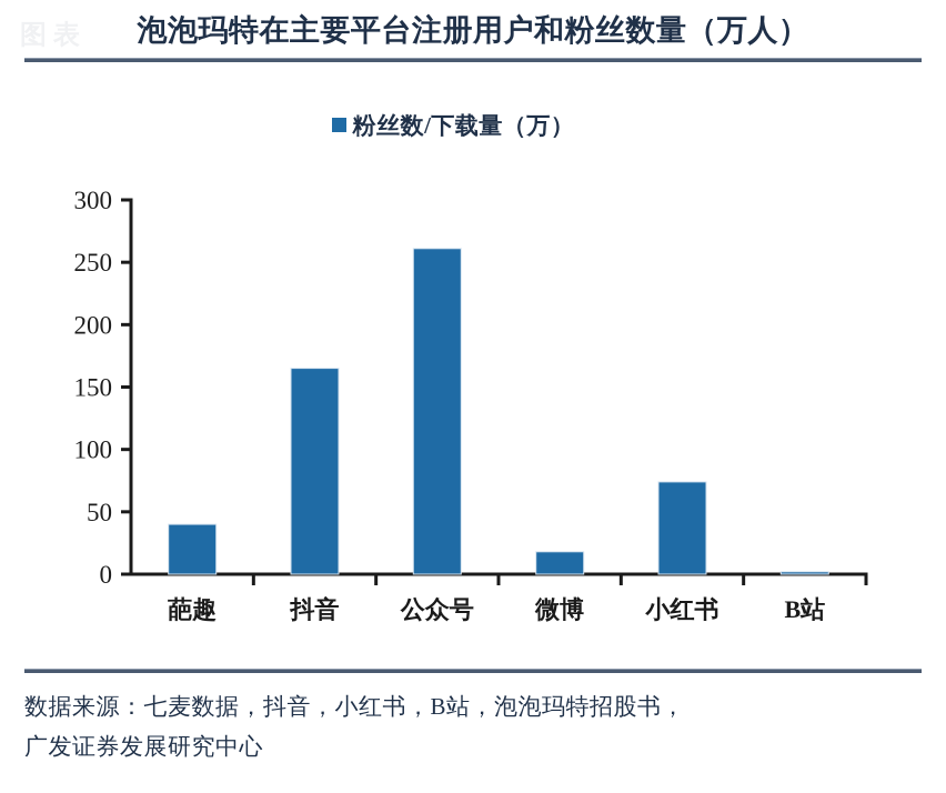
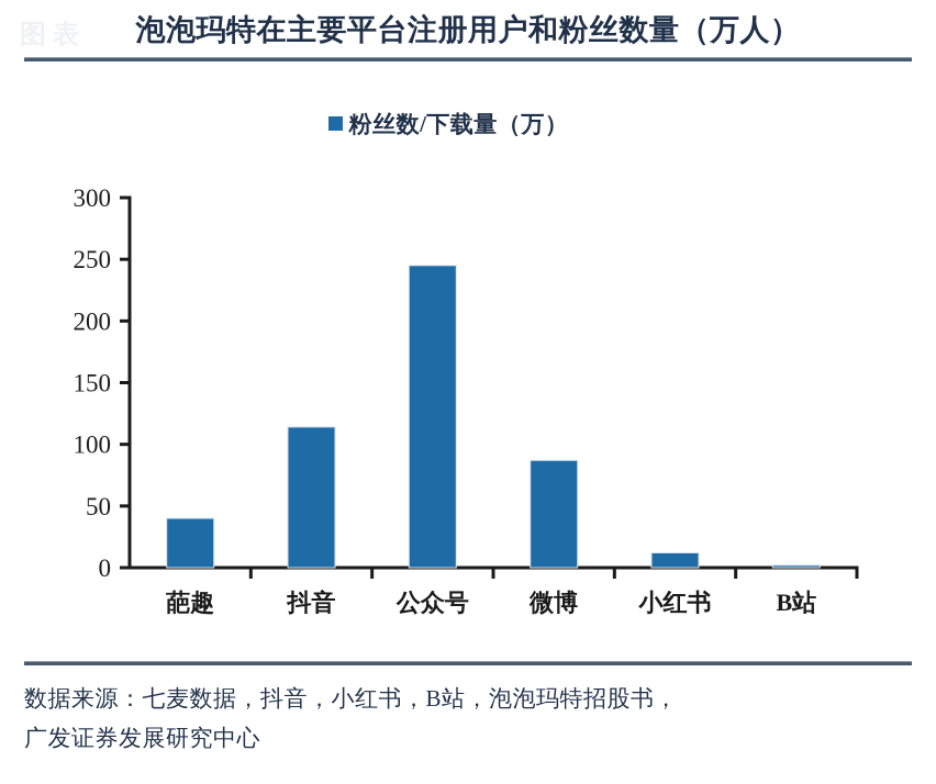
抖音: 165 -> 114
公众号: 261 -> 245
微博: 18 -> 87
小红书: 74 -> 12
